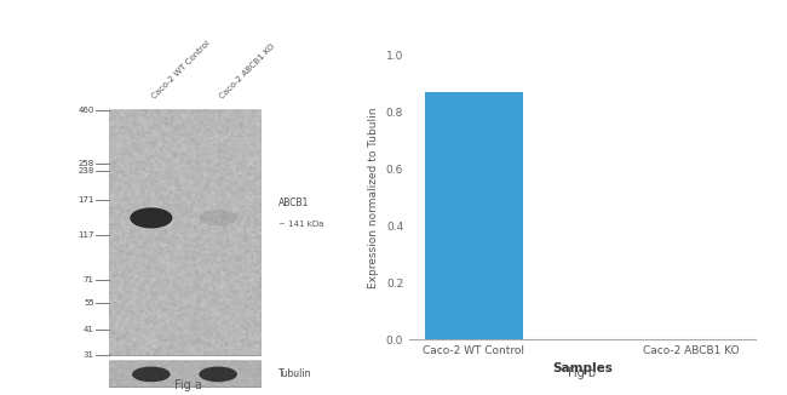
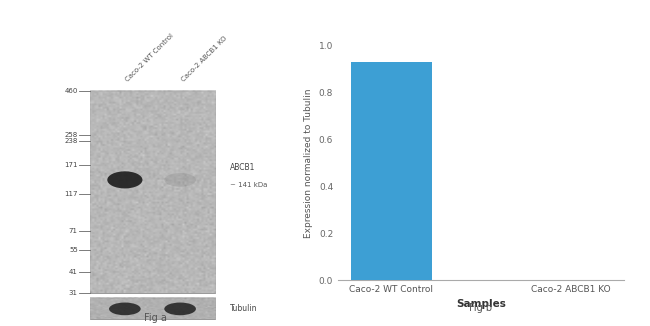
Caco-2 WT Control: 0.87 -> 0.93
